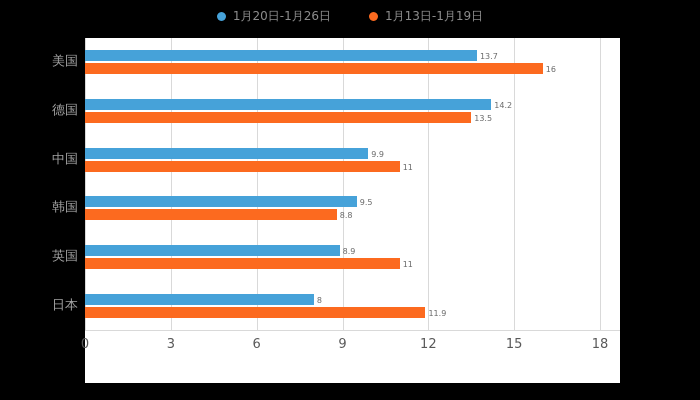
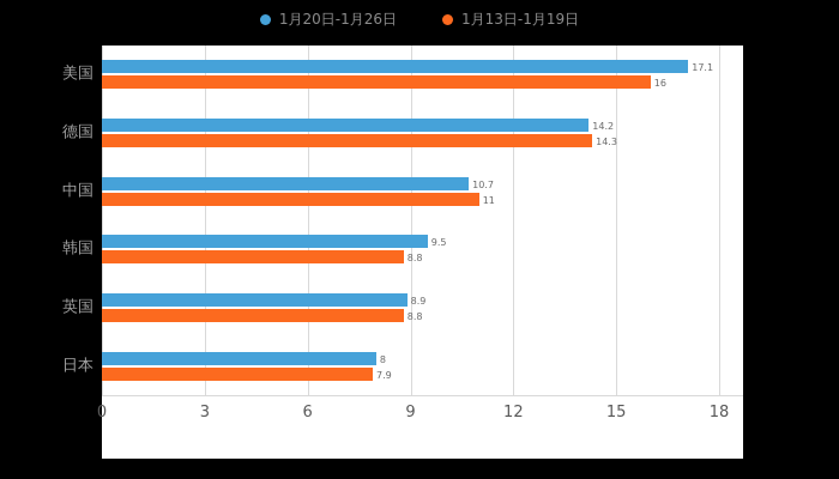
1月20日-1月26日/美国: 13.7 -> 17.1
1月13日-1月19日/德国: 13.5 -> 14.3
1月20日-1月26日/中国: 9.9 -> 10.7
1月13日-1月19日/英国: 11 -> 8.8
1月13日-1月19日/日本: 11.9 -> 7.9
